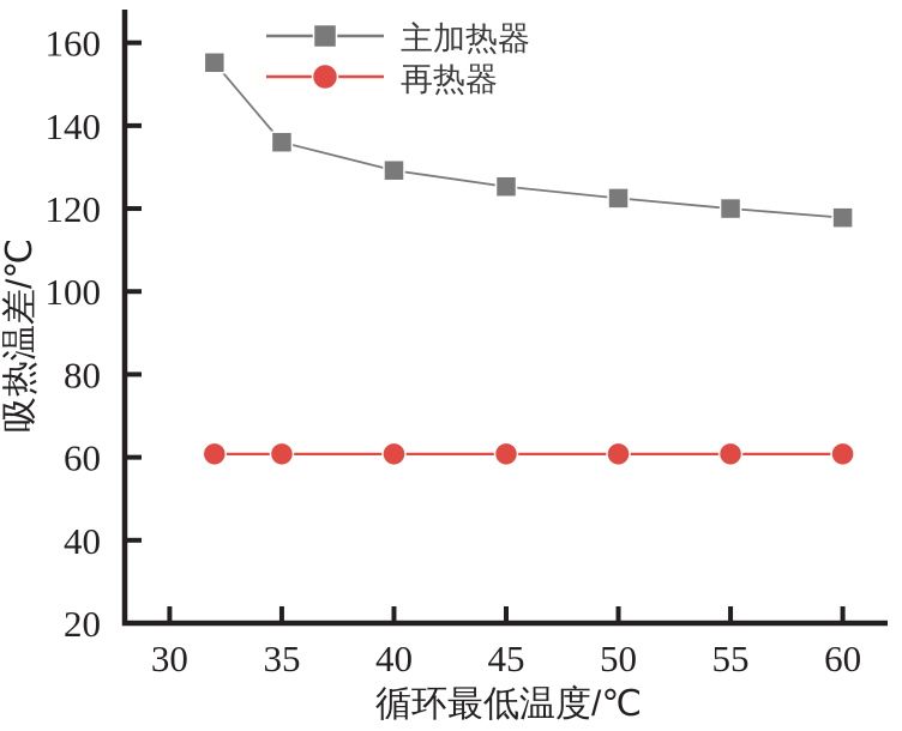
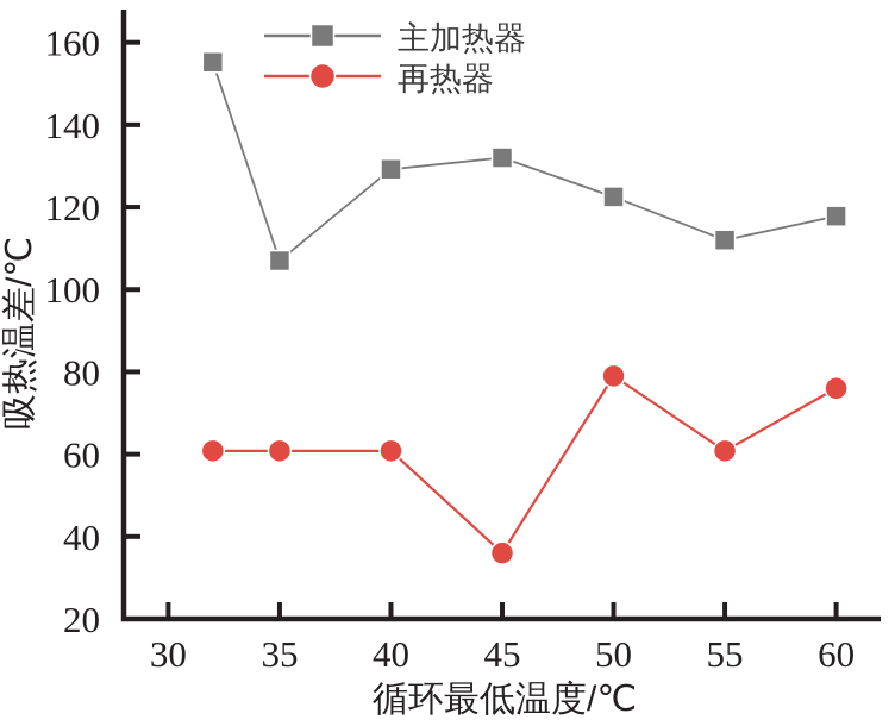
主加热器/35: 136 -> 107
主加热器/45: 125 -> 132
再热器/45: 61 -> 36
再热器/50: 61 -> 79
主加热器/55: 120 -> 112
再热器/60: 61 -> 76
